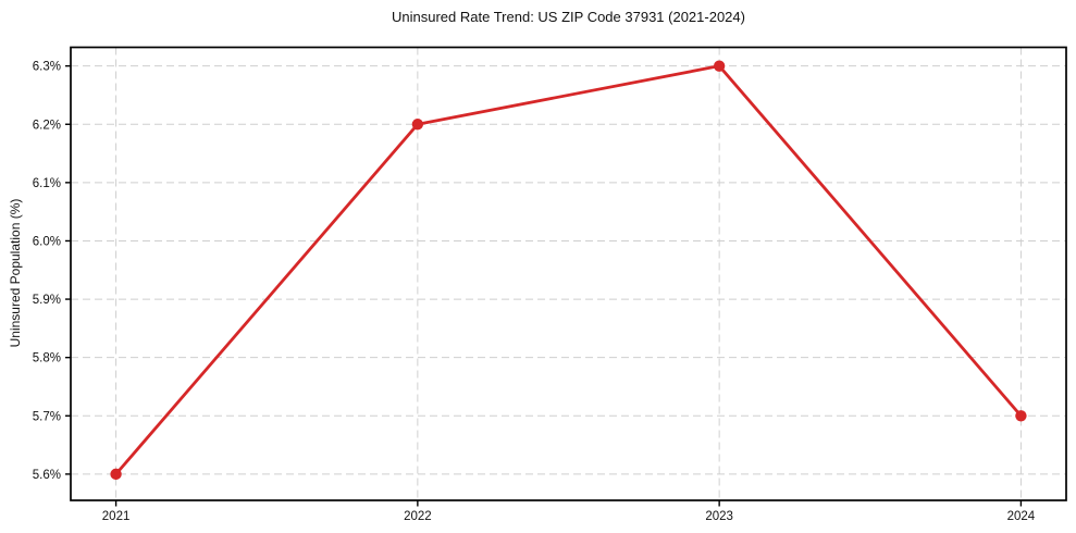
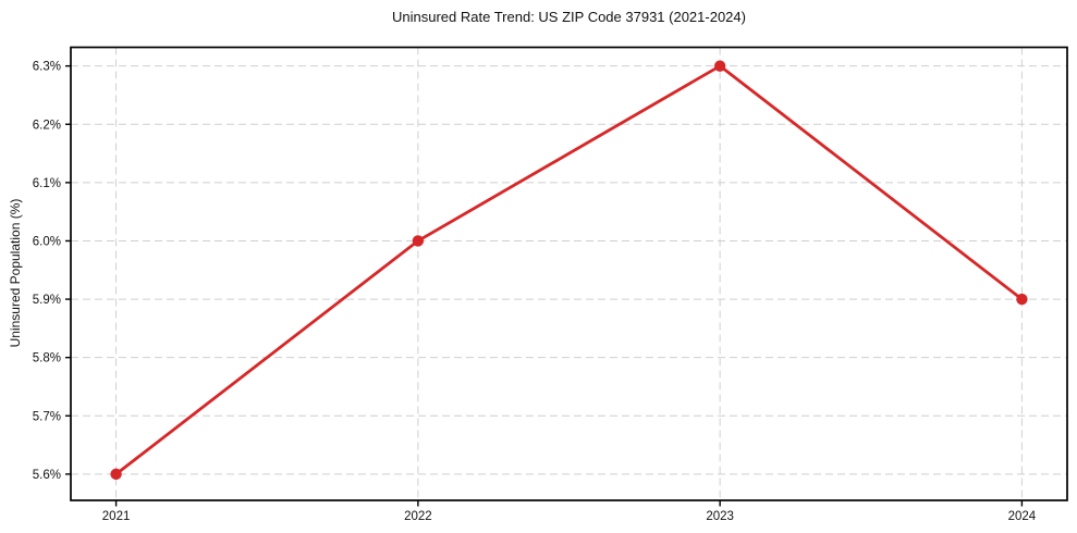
2022: 6.2% -> 6.0%
2024: 5.7% -> 5.9%
